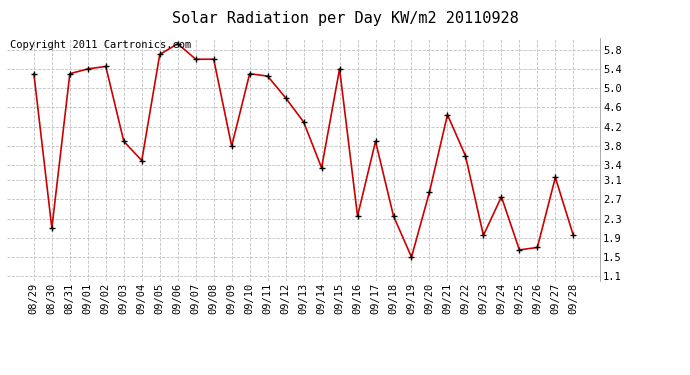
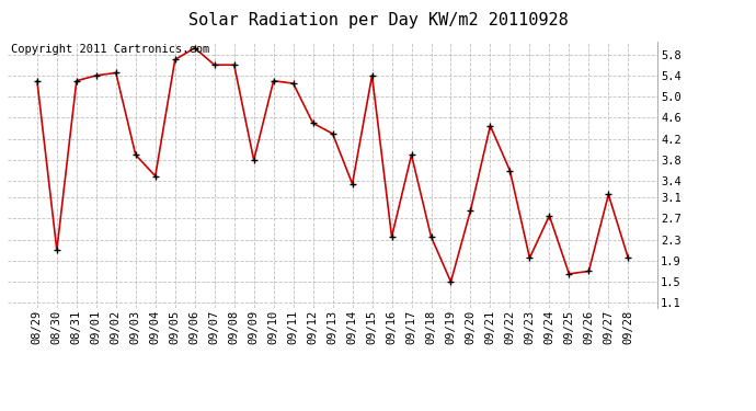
09/12: 4.80 -> 4.50
